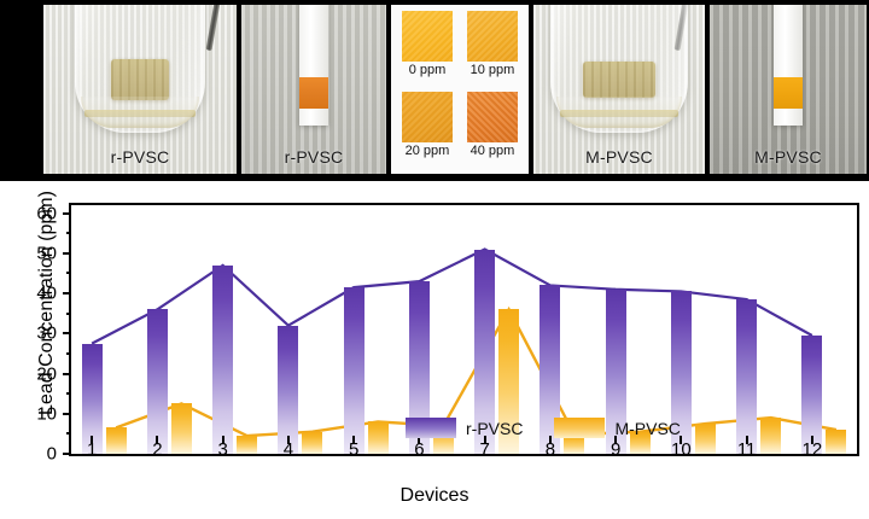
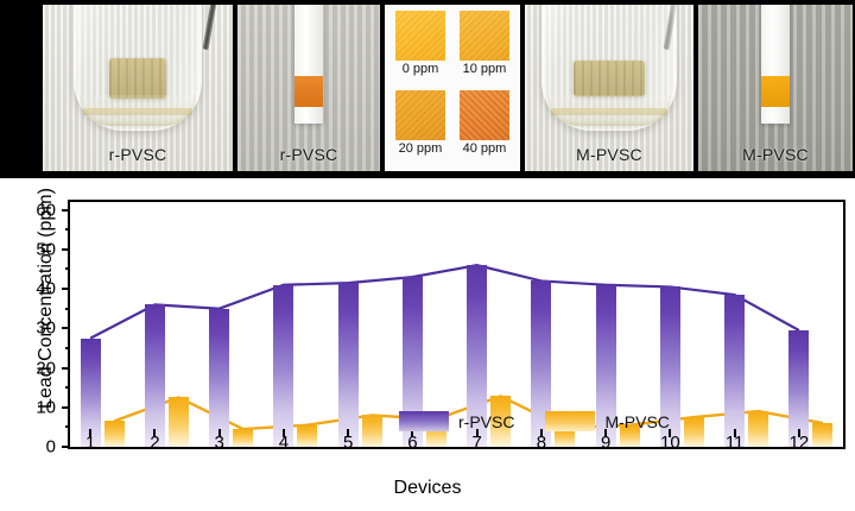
r-PVSC/3: 47 -> 35
r-PVSC/4: 32 -> 41
r-PVSC/7: 51 -> 46
M-PVSC/7: 36 -> 13
